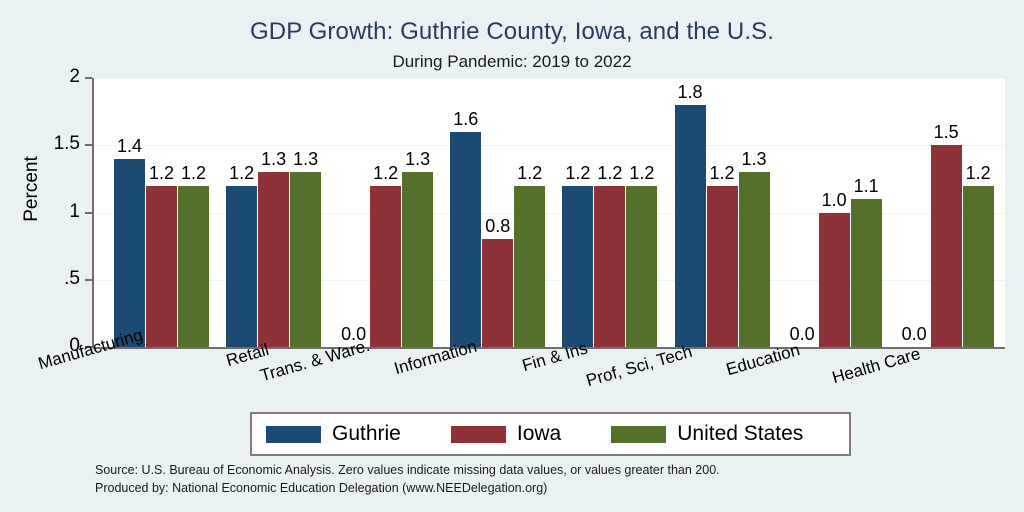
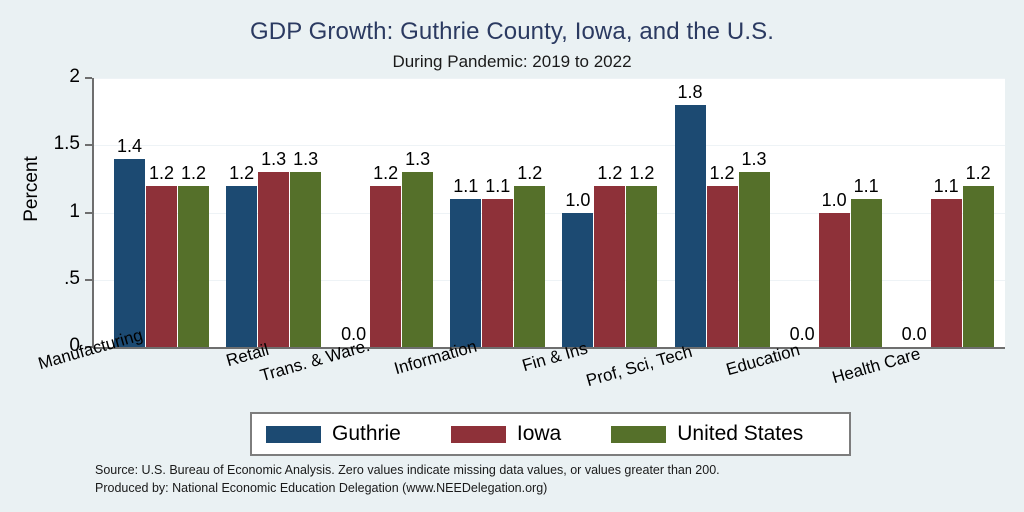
Guthrie/Information: 1.6 -> 1.1
Iowa/Information: 0.8 -> 1.1
Guthrie/Fin & Ins: 1.2 -> 1.0
Iowa/Health Care: 1.5 -> 1.1
